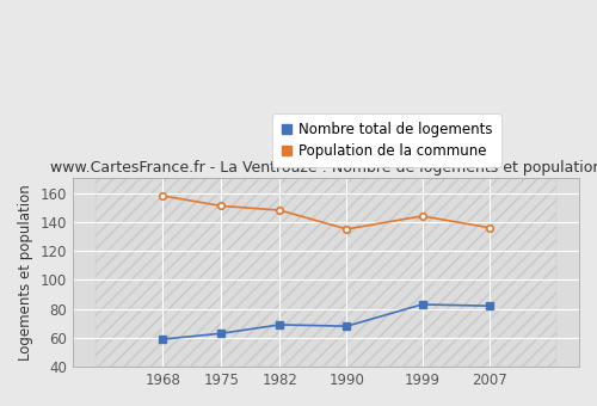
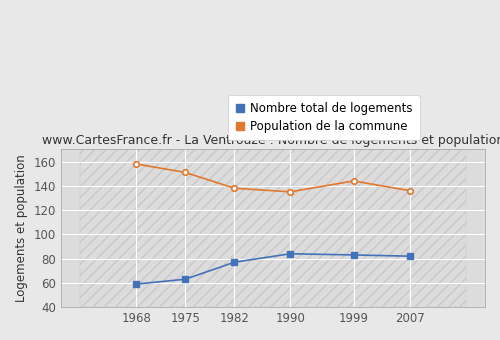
Nombre total de logements/1982: 69 -> 77
Population de la commune/1982: 148 -> 138
Nombre total de logements/1990: 68 -> 84
